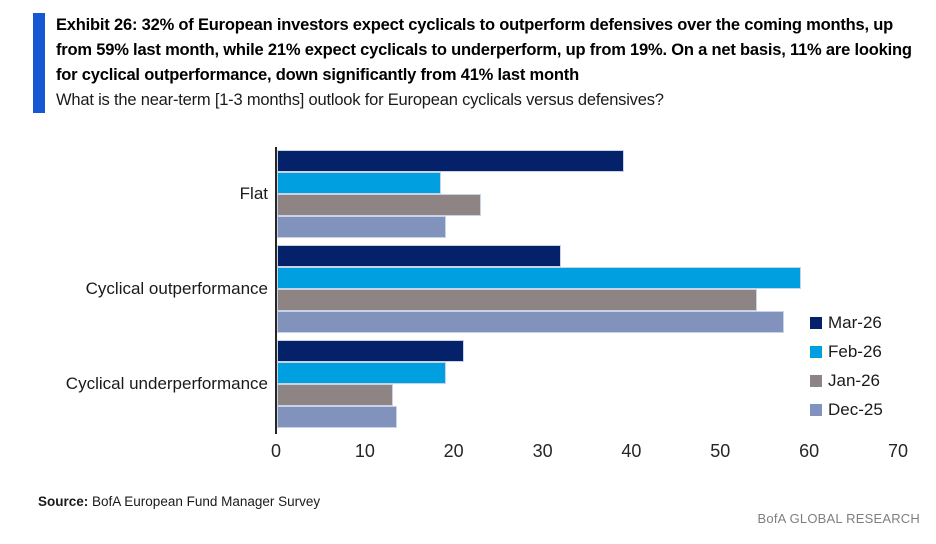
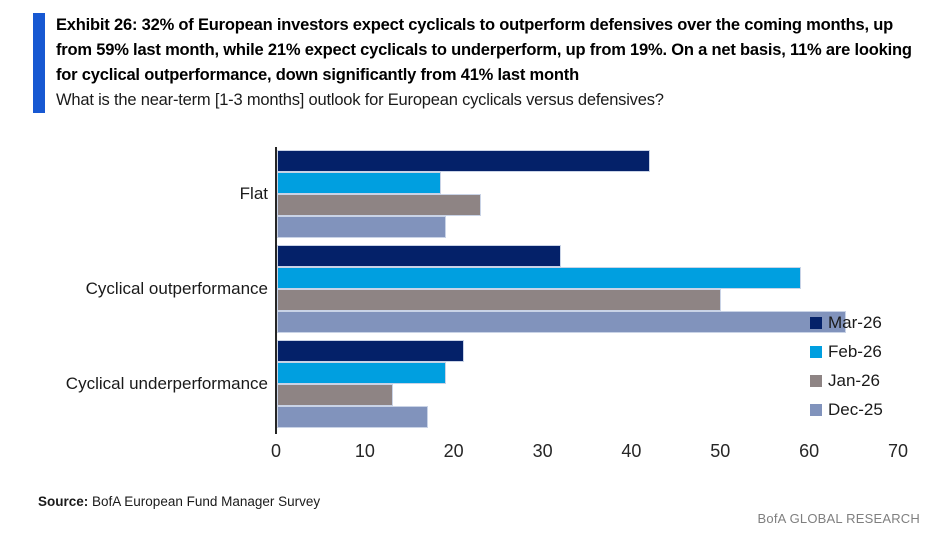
Mar-26/Flat: 39 -> 42
Jan-26/Cyclical outperformance: 54 -> 50
Dec-25/Cyclical outperformance: 57 -> 64
Dec-25/Cyclical underperformance: 14 -> 17
